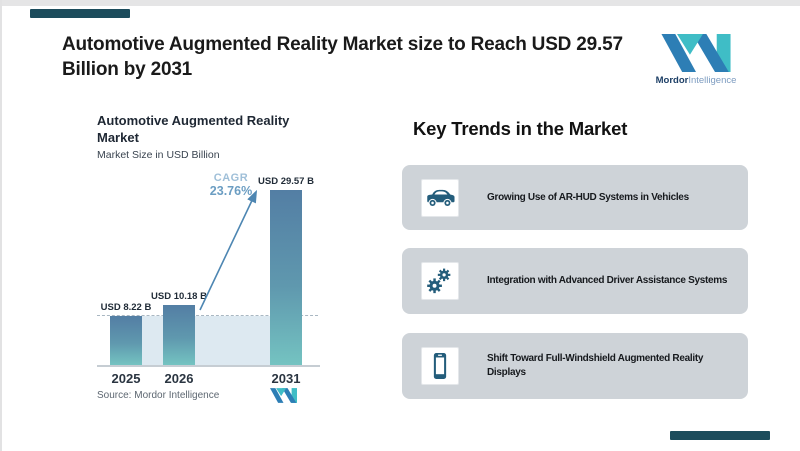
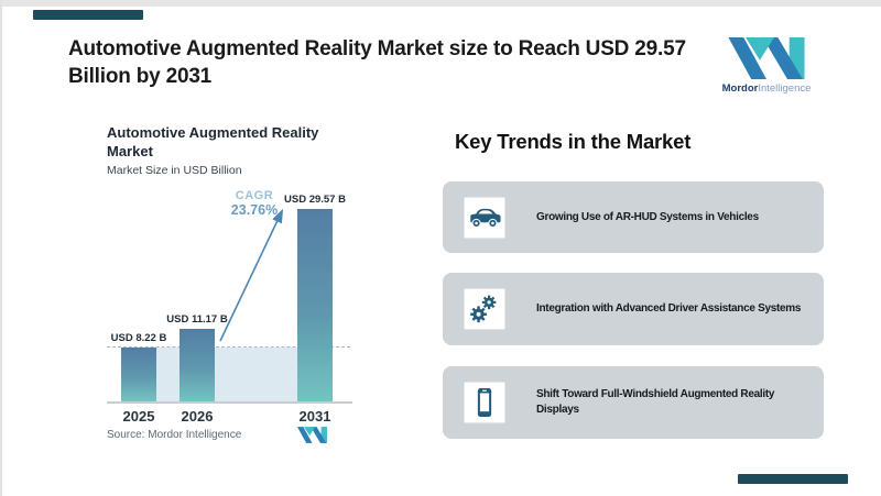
2026: 10.18 -> 11.17
